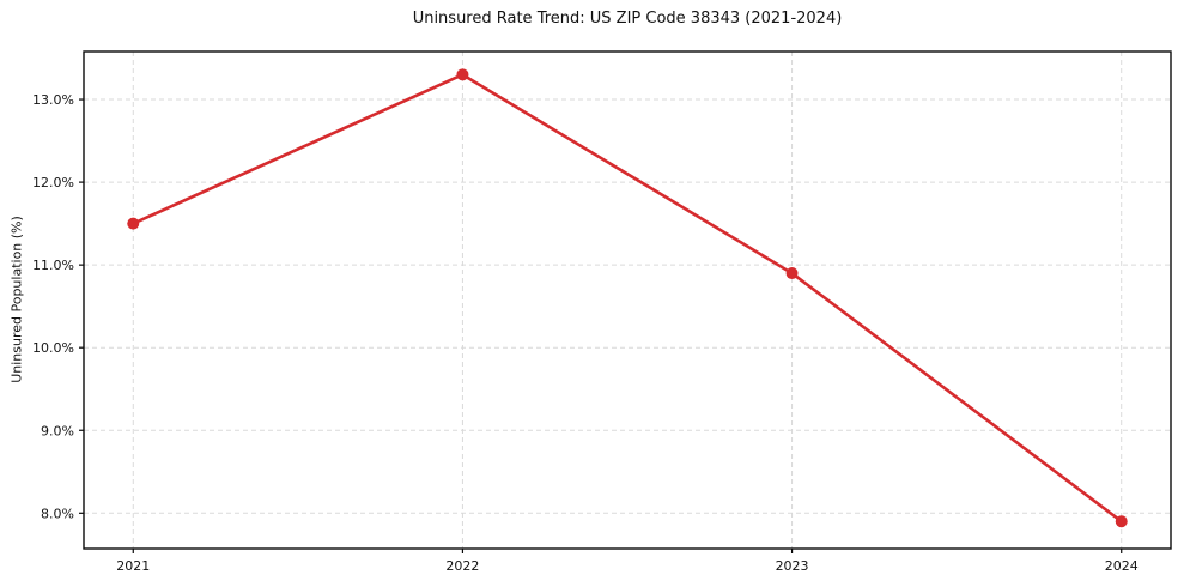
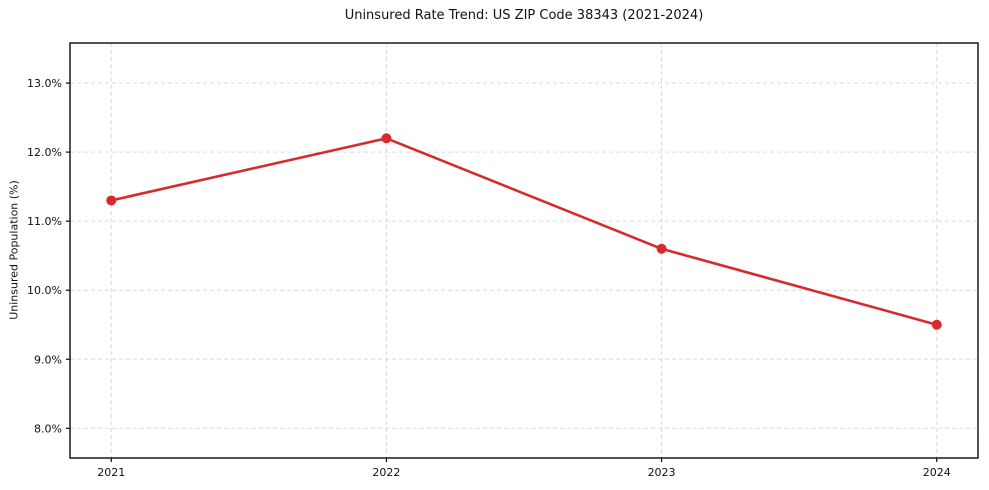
2021: 11.5% -> 11.3%
2022: 13.3% -> 12.2%
2023: 10.9% -> 10.6%
2024: 7.9% -> 9.5%
